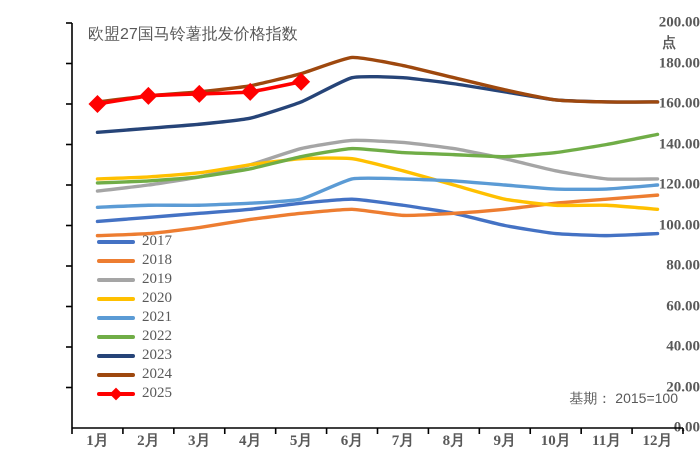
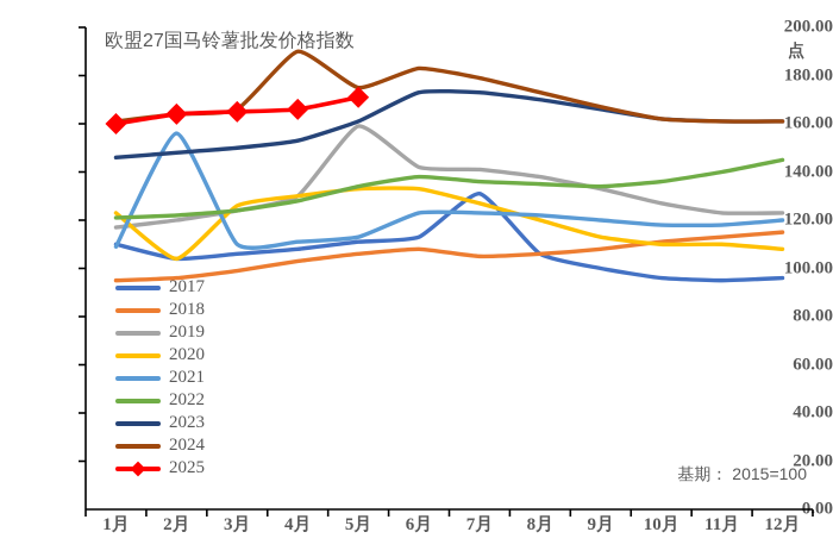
2017/1月: 102 -> 110
2020/2月: 124 -> 104
2021/2月: 110 -> 156
2024/4月: 169 -> 190
2019/5月: 138 -> 159
2017/7月: 110 -> 131
